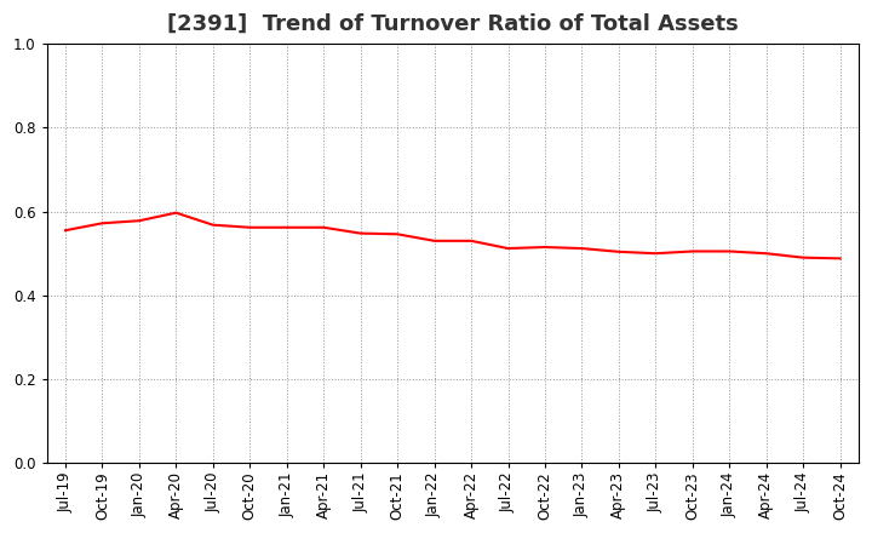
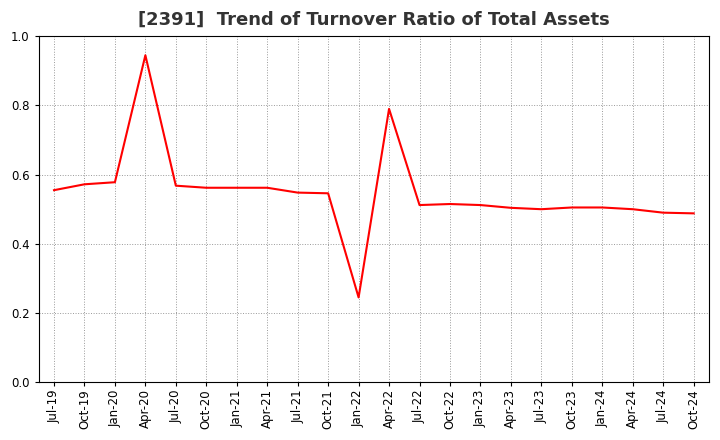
Apr-20: 0.597 -> 0.945
Jan-22: 0.530 -> 0.245
Apr-22: 0.530 -> 0.790
